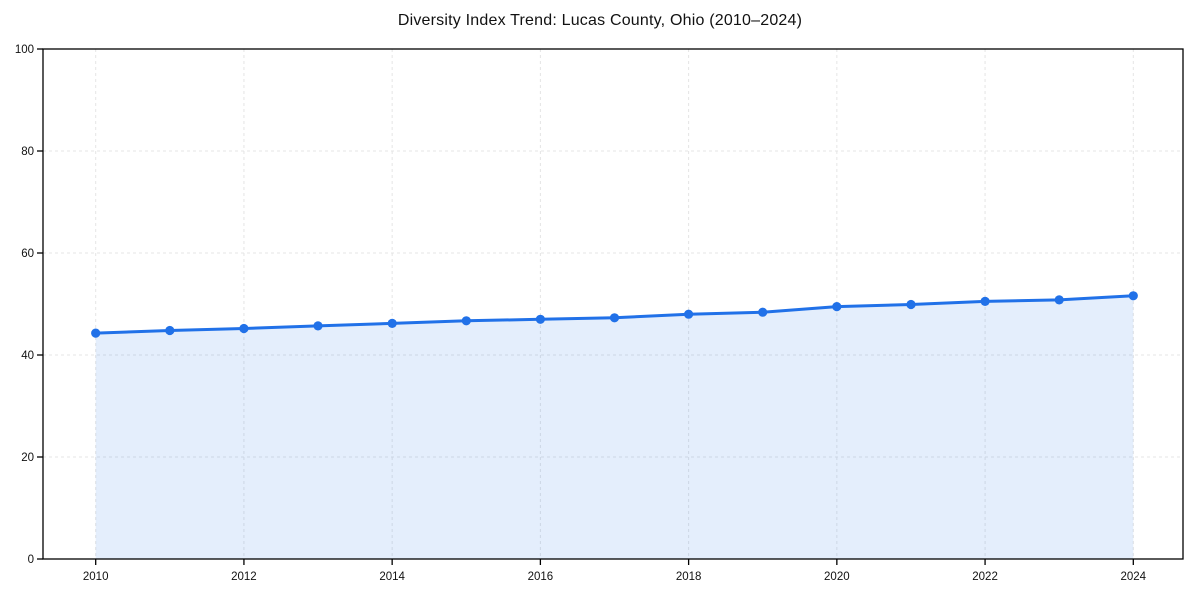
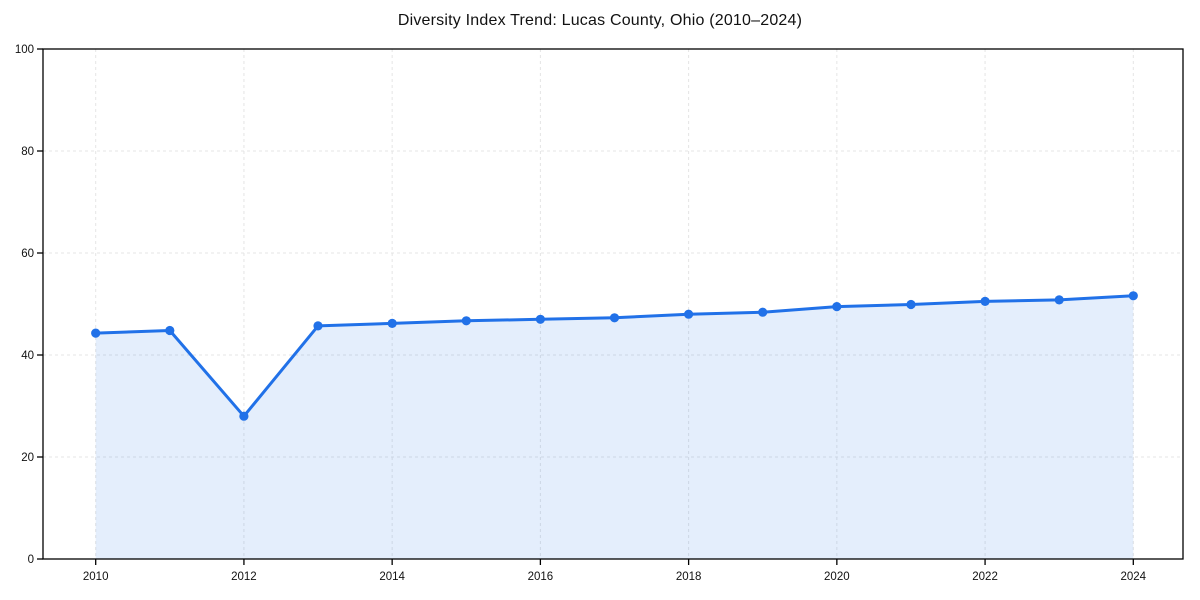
2012: 45 -> 28
